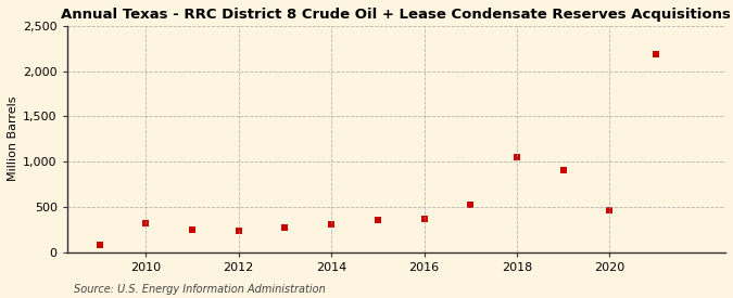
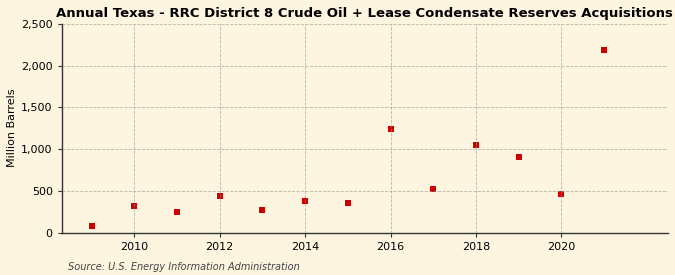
2012: 230 -> 440
2014: 300 -> 380
2016: 360 -> 1,240
